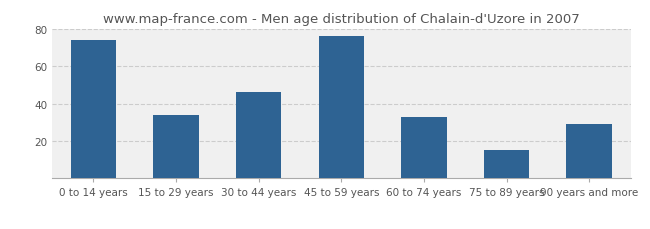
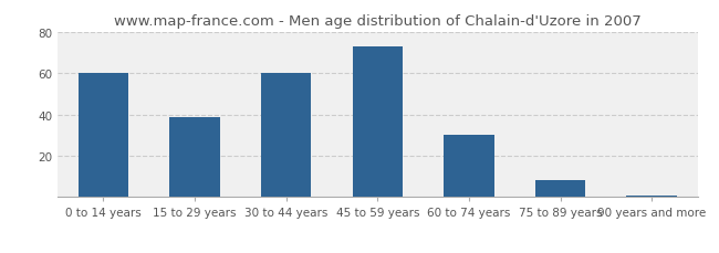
0 to 14 years: 74 -> 60
15 to 29 years: 34 -> 39
30 to 44 years: 46 -> 60
45 to 59 years: 76 -> 73
60 to 74 years: 33 -> 30
75 to 89 years: 15 -> 8
90 years and more: 29 -> 1
